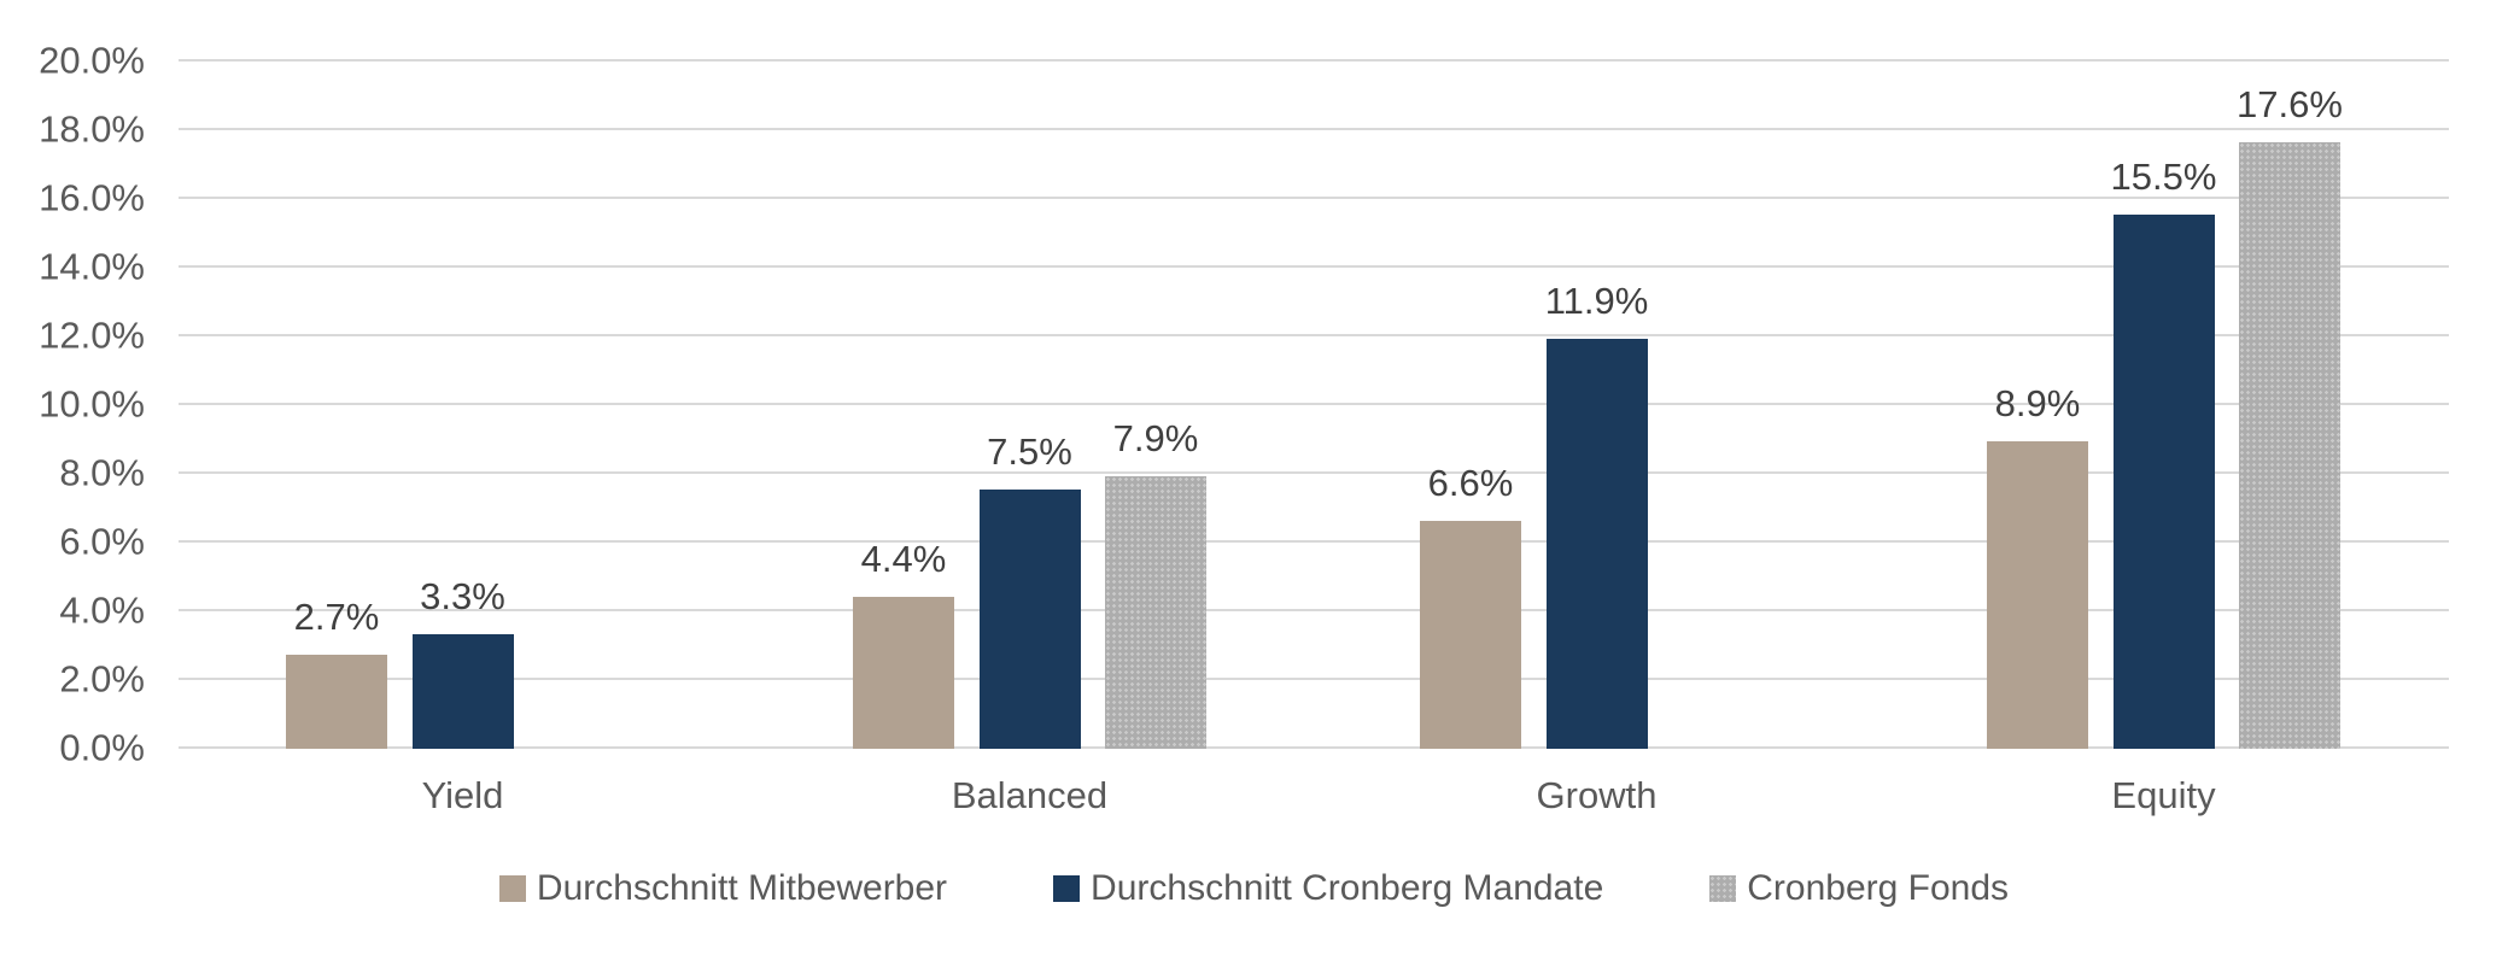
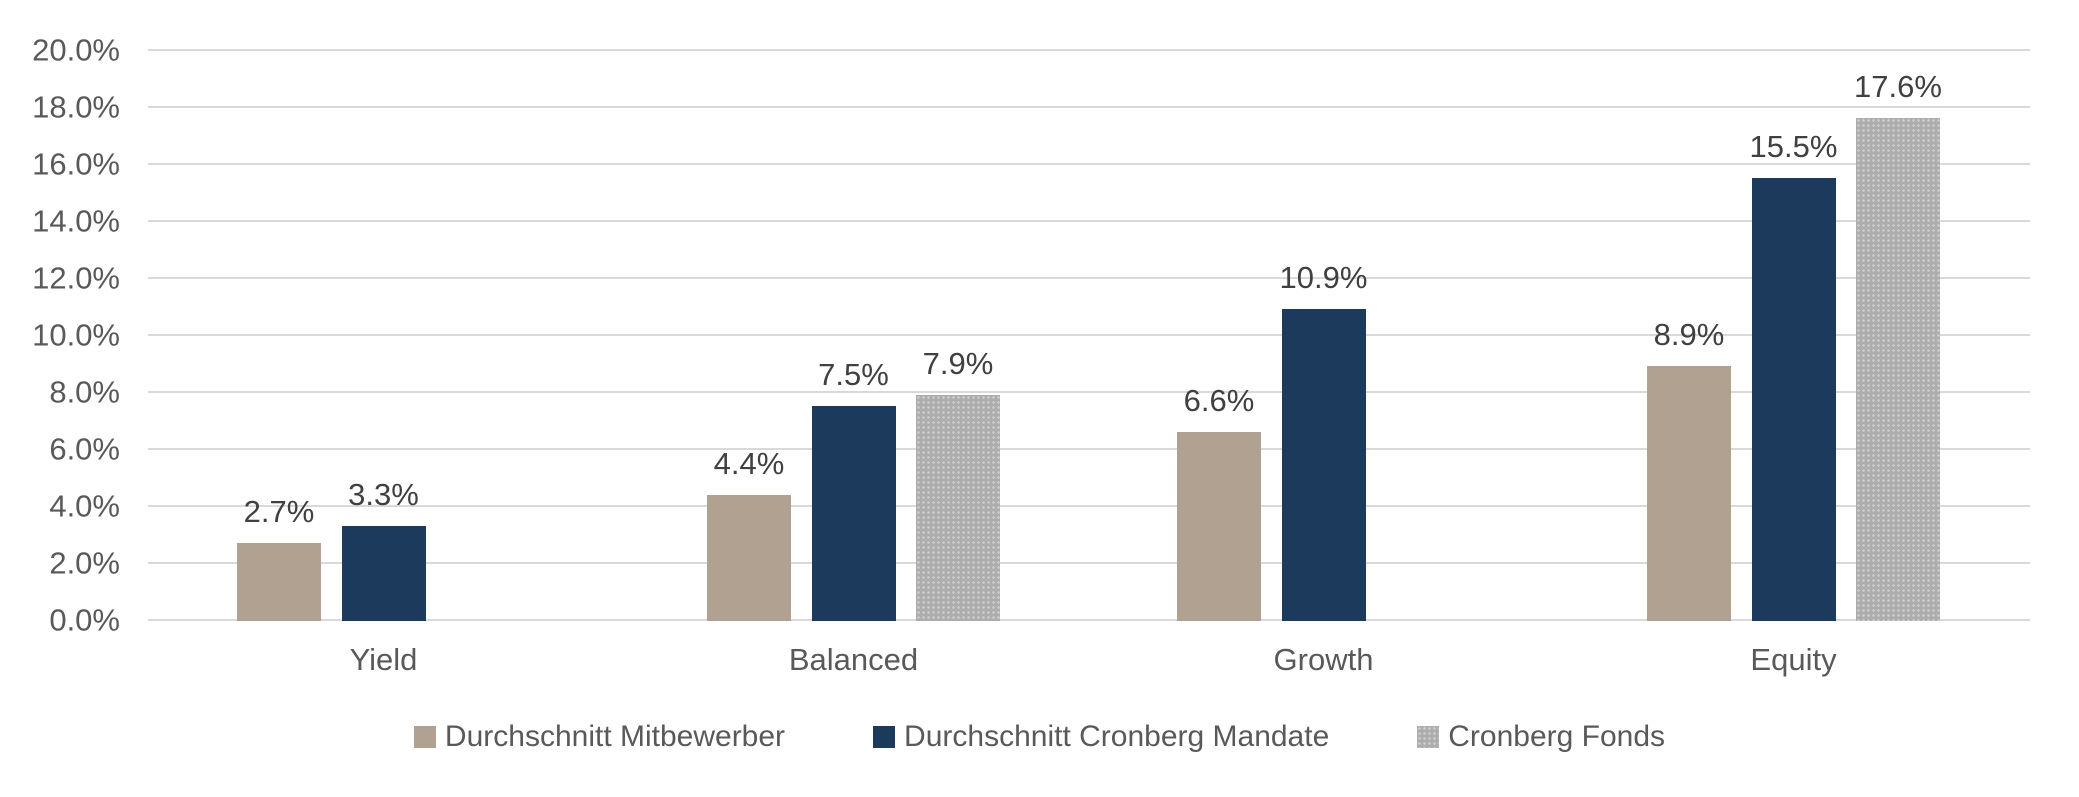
Durchschnitt Cronberg Mandate/Growth: 11.9% -> 10.9%
